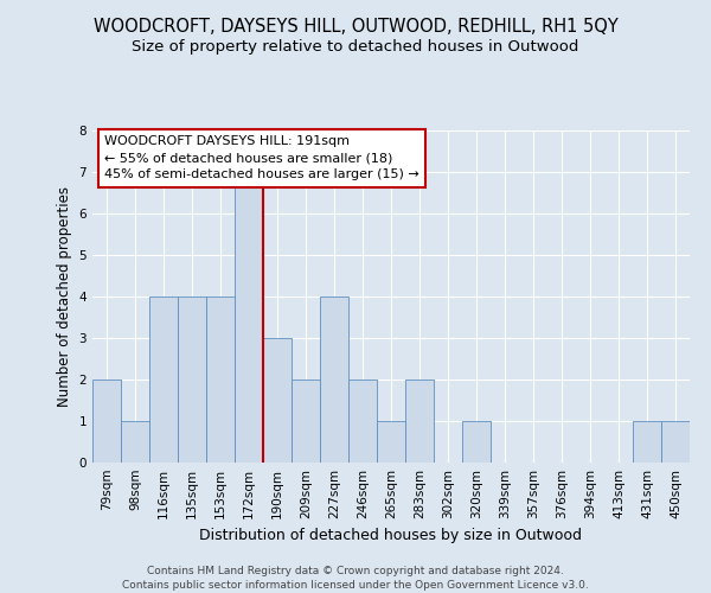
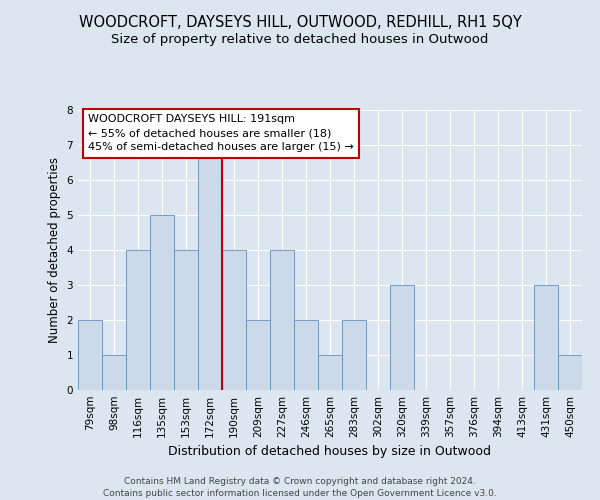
135sqm: 4 -> 5
190sqm: 3 -> 4
320sqm: 1 -> 3
431sqm: 1 -> 3
